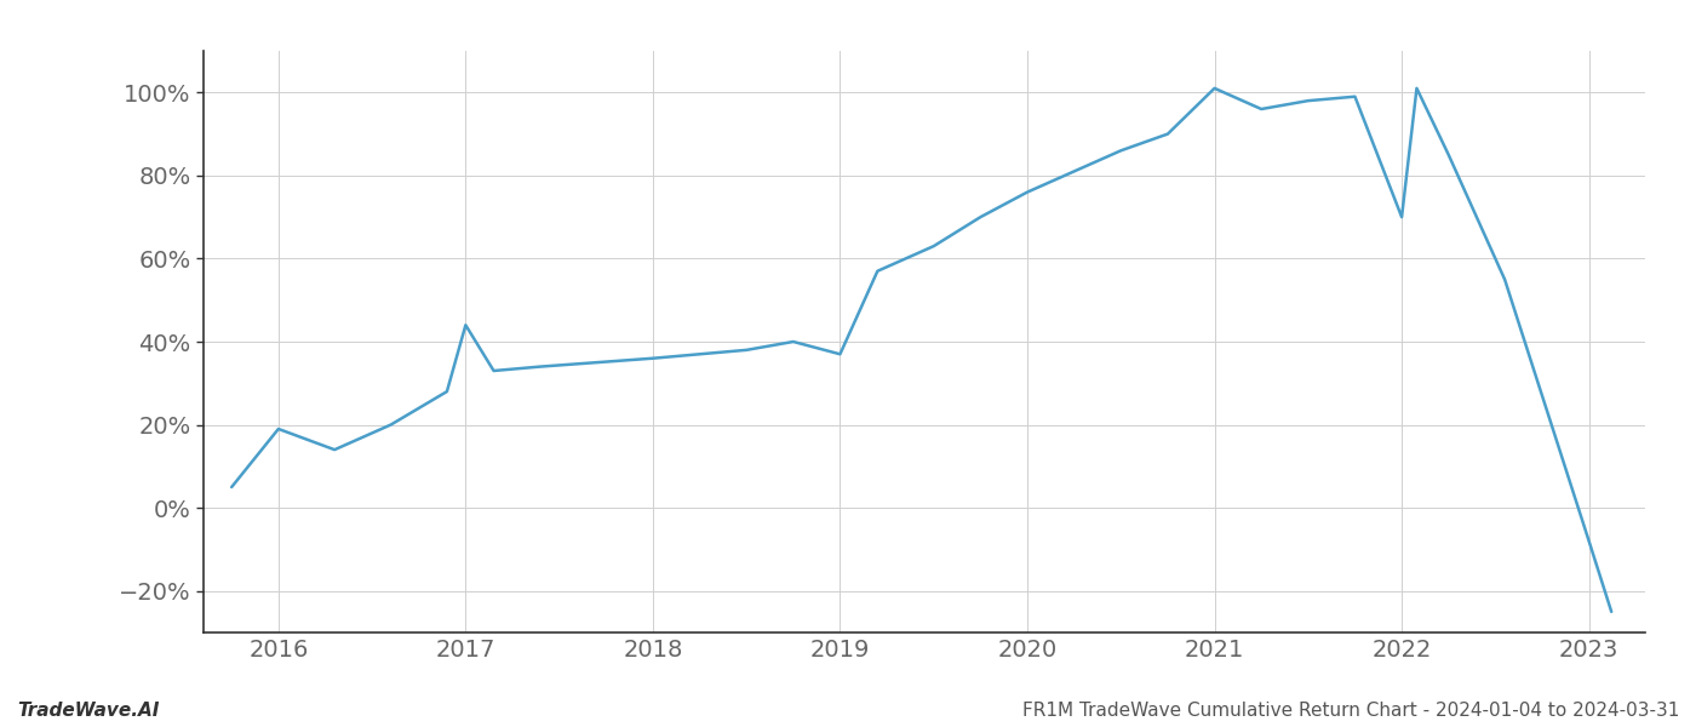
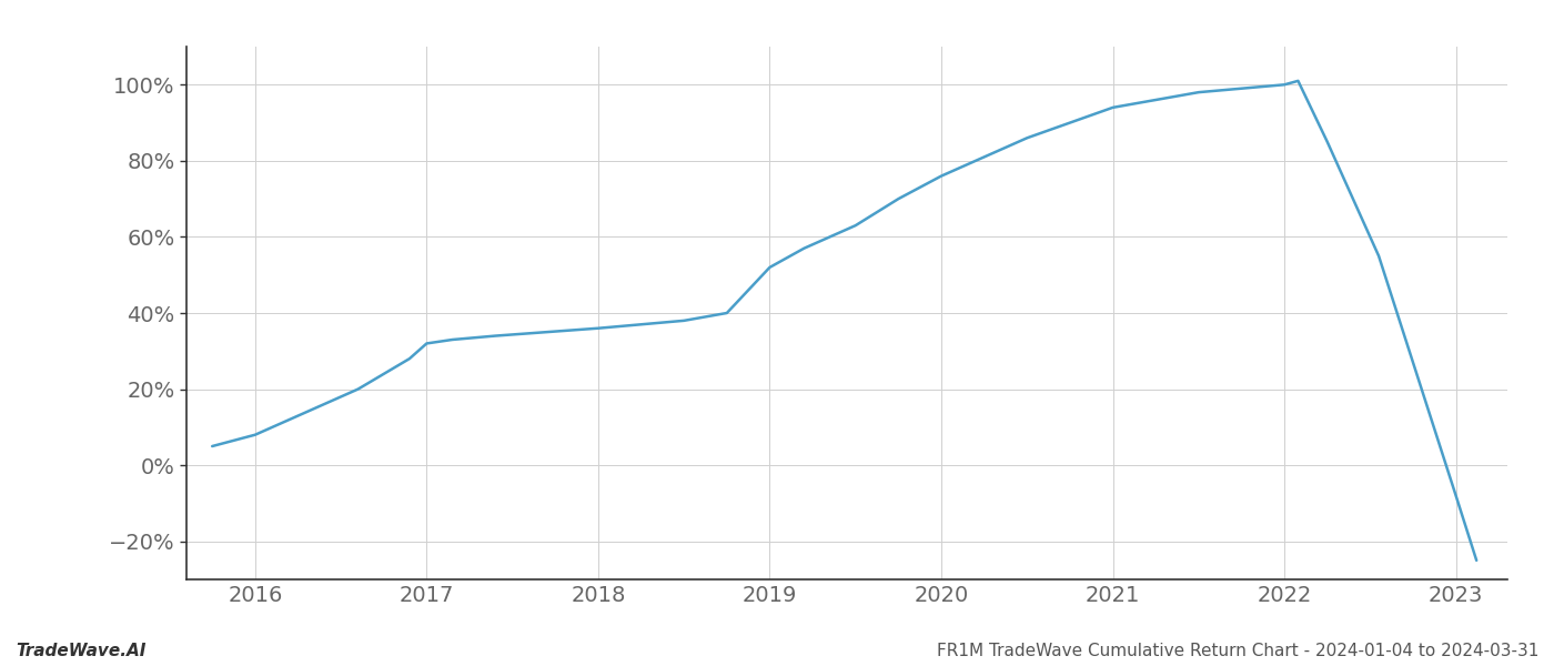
2016: 19% -> 8%
2017: 44% -> 32%
2019: 37% -> 52%
2021: 101% -> 94%
2022: 70% -> 100%
